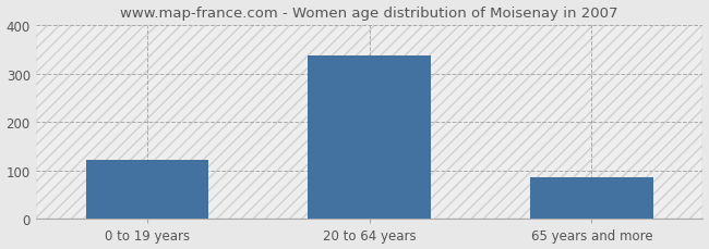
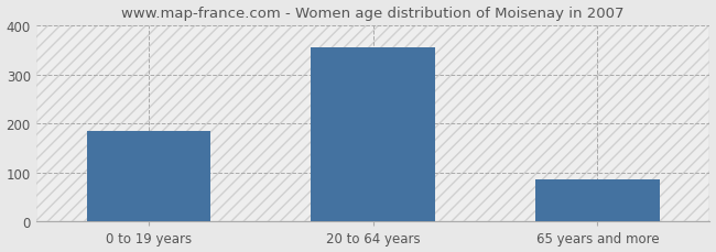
0 to 19 years: 121 -> 185
20 to 64 years: 336 -> 355
